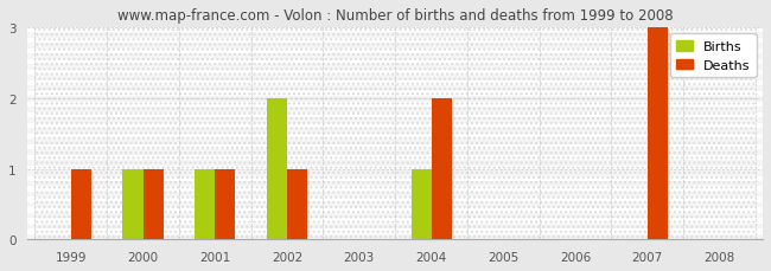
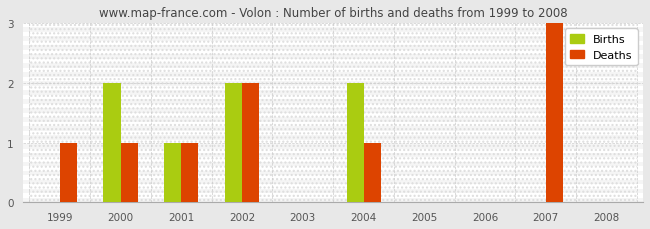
Births/2000: 1 -> 2
Deaths/2002: 1 -> 2
Births/2004: 1 -> 2
Deaths/2004: 2 -> 1
